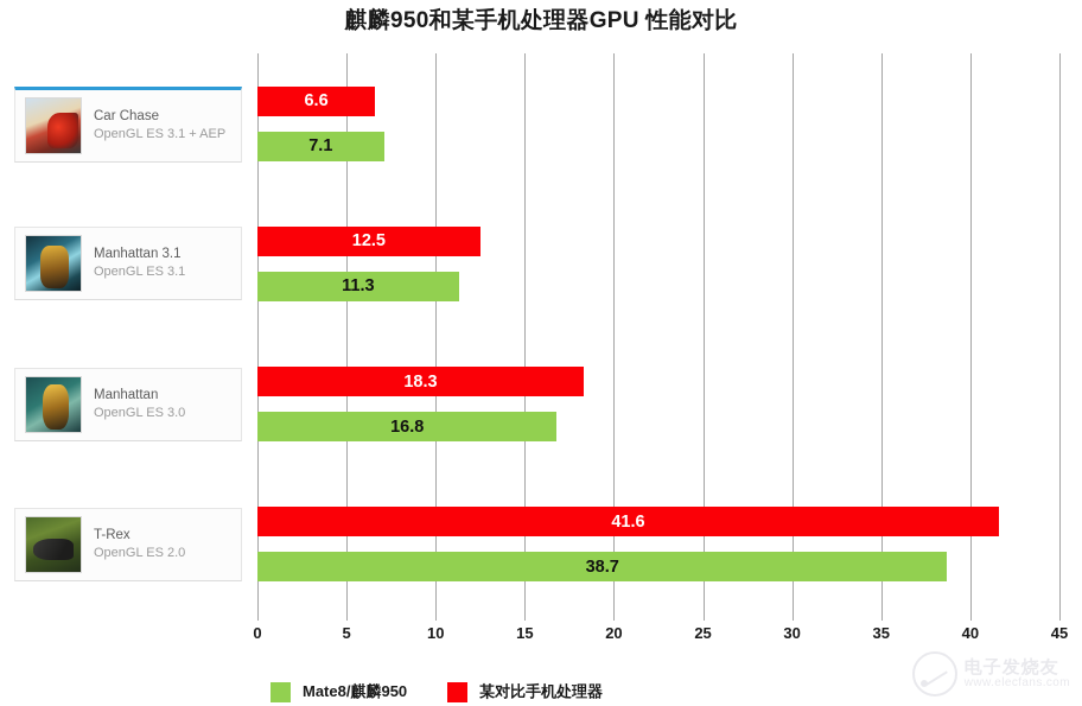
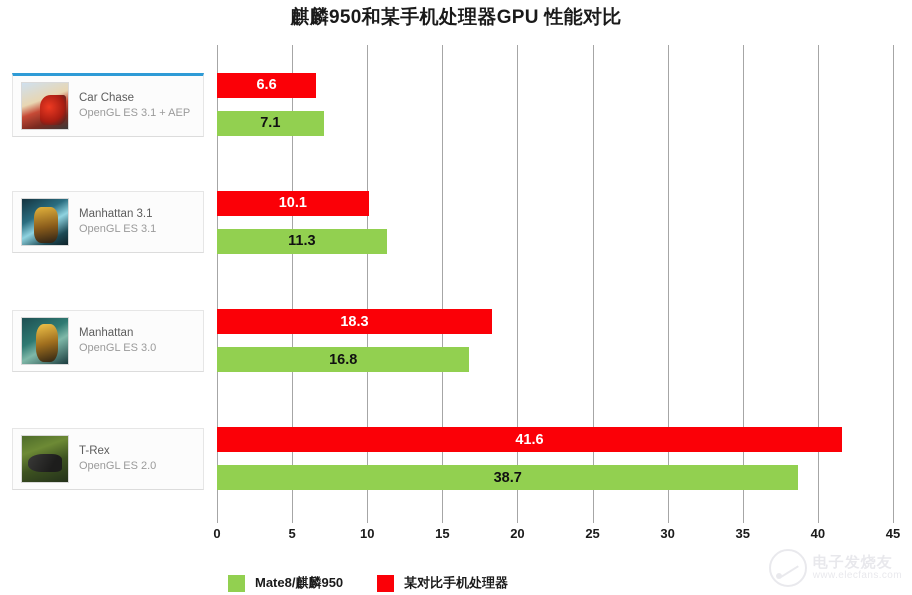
某对比手机处理器/Manhattan 3.1: 12.5 -> 10.1
